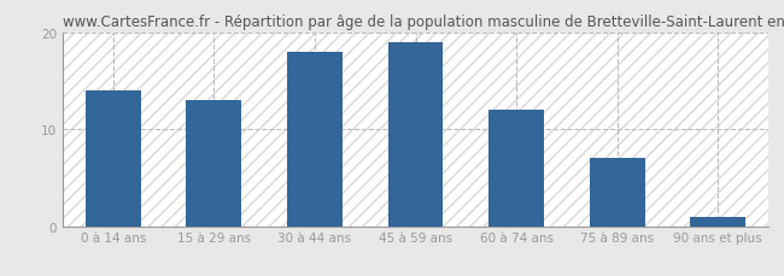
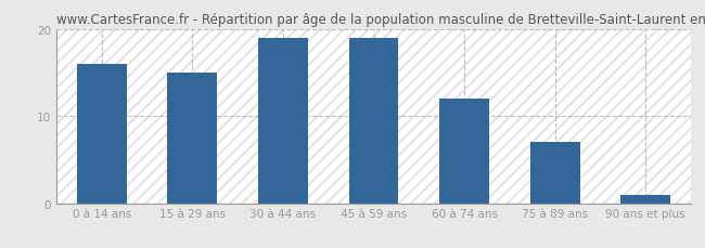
0 à 14 ans: 14 -> 16
15 à 29 ans: 13 -> 15
30 à 44 ans: 18 -> 19
